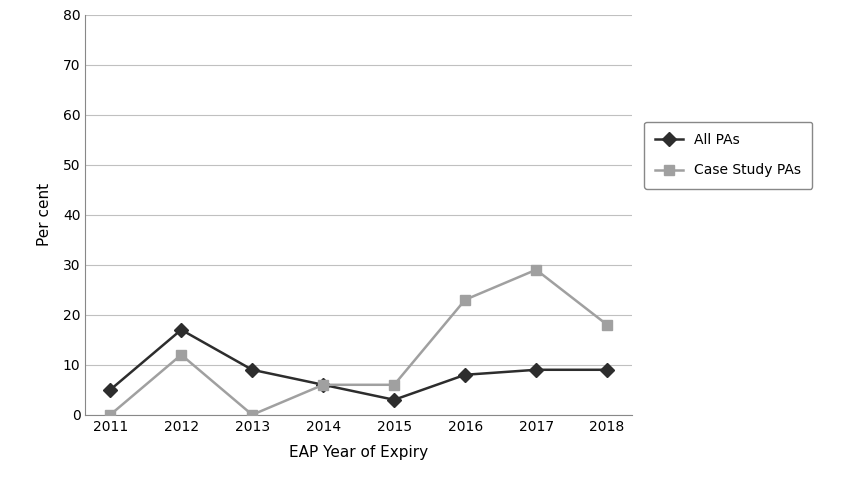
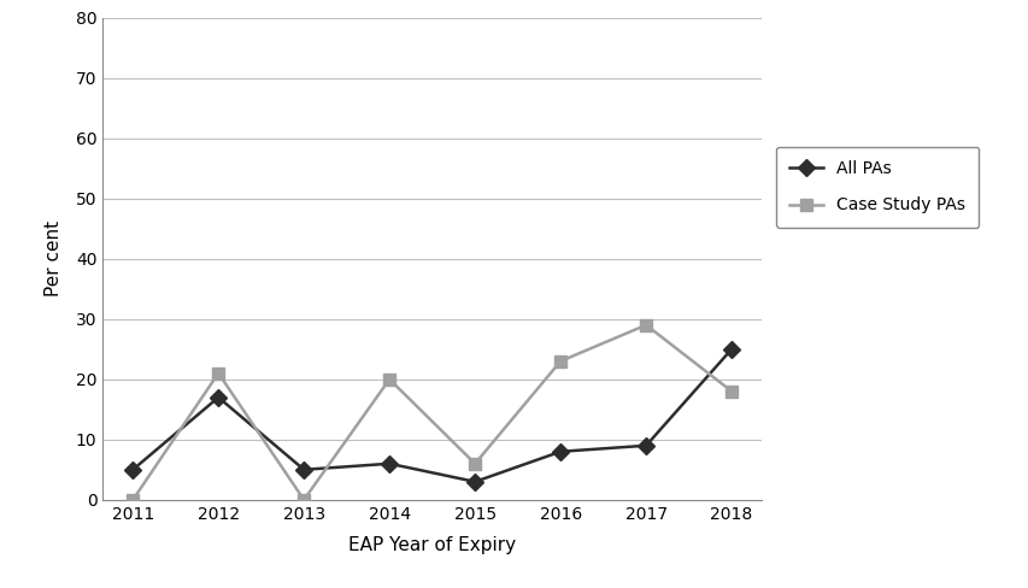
Case Study PAs/2012: 12 -> 21
All PAs/2013: 9 -> 5
Case Study PAs/2014: 6 -> 20
All PAs/2018: 9 -> 25
